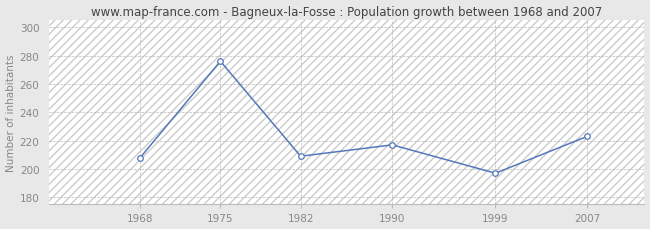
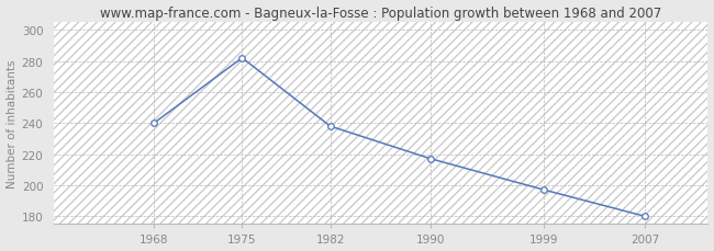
1968: 208 -> 240
1975: 276 -> 282
1982: 209 -> 238
2007: 223 -> 180
